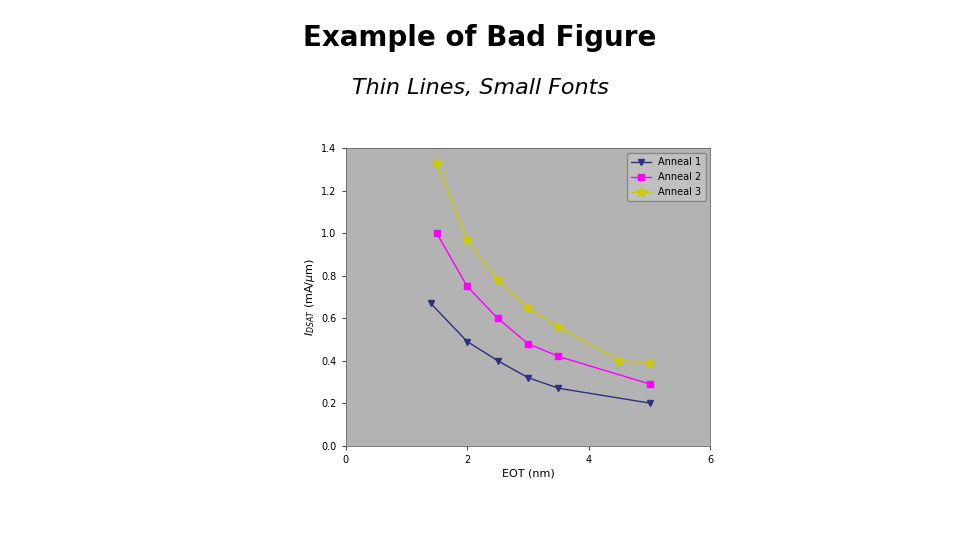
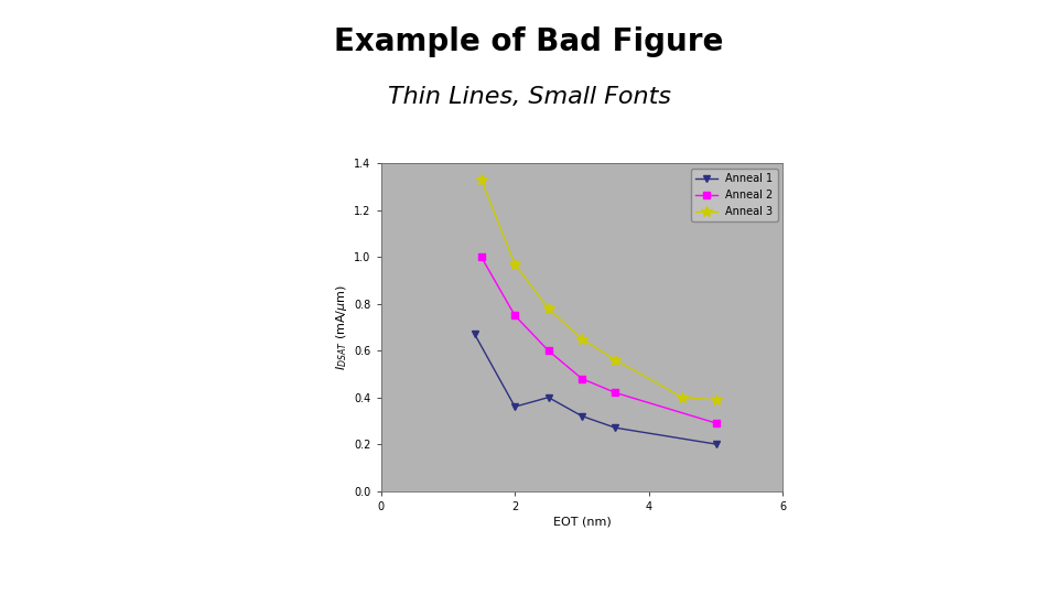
Anneal 1/2: 0.49 -> 0.36
